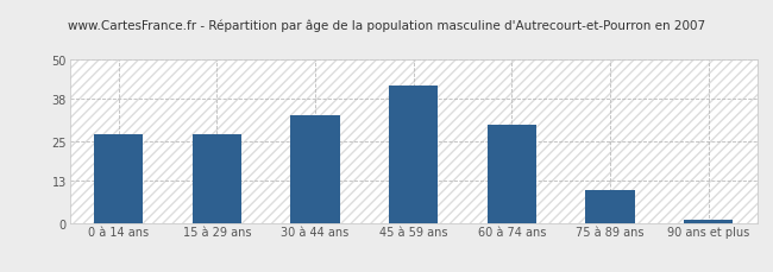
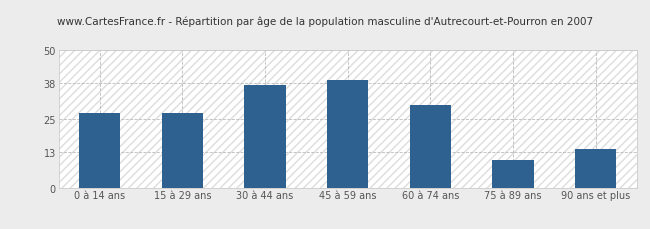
30 à 44 ans: 33 -> 37
45 à 59 ans: 42 -> 39
90 ans et plus: 1 -> 14
